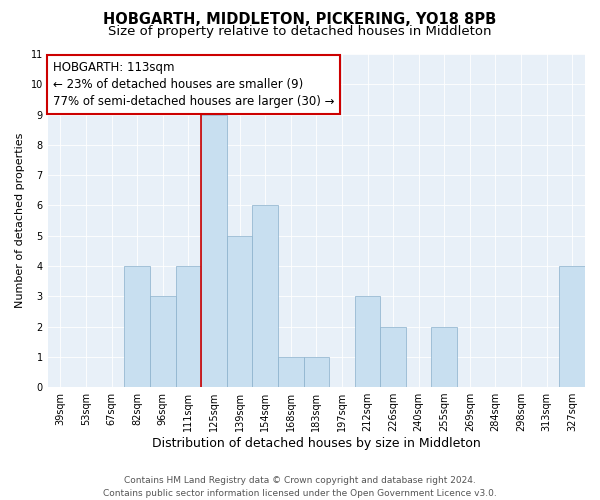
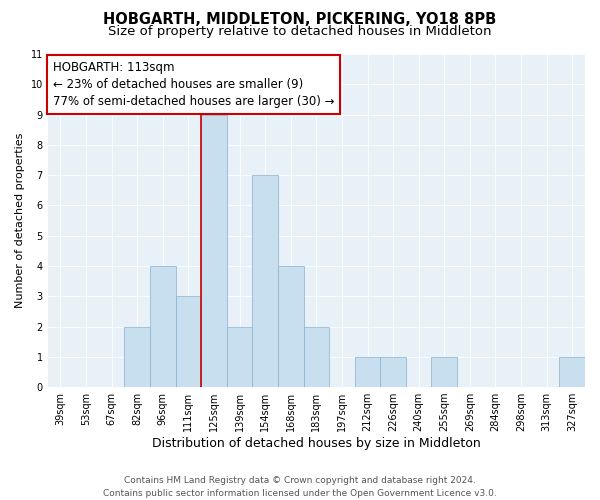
82sqm: 4 -> 2
96sqm: 3 -> 4
111sqm: 4 -> 3
139sqm: 5 -> 2
154sqm: 6 -> 7
168sqm: 1 -> 4
183sqm: 1 -> 2
212sqm: 3 -> 1
226sqm: 2 -> 1
255sqm: 2 -> 1
327sqm: 4 -> 1
